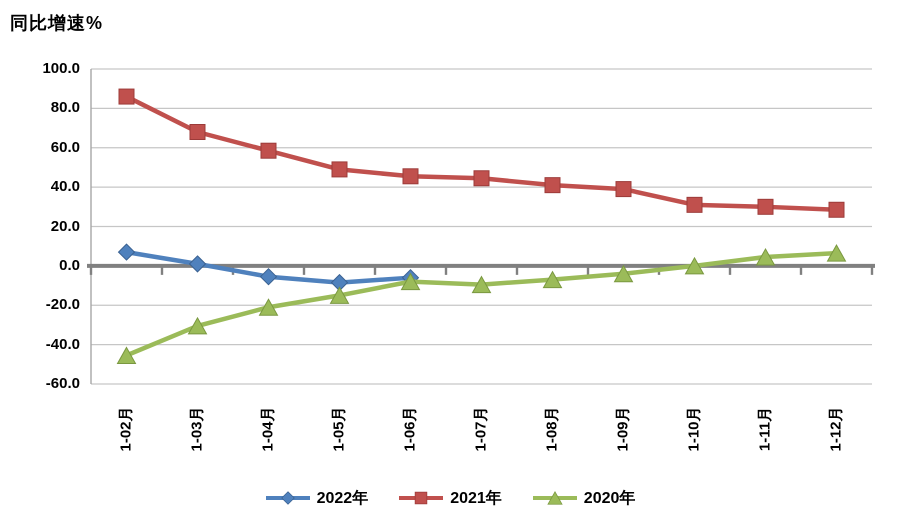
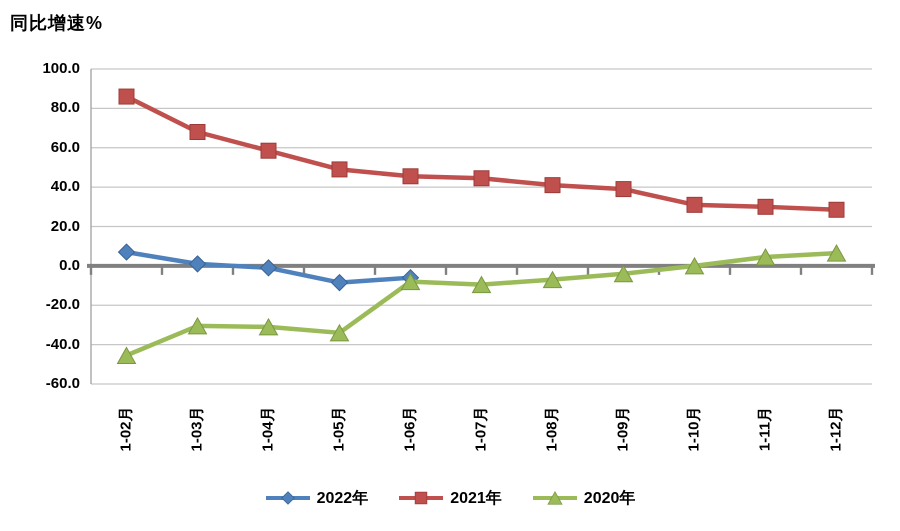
2022年/1-04月: -6 -> -1
2020年/1-04月: -21 -> -31
2020年/1-05月: -15 -> -34
